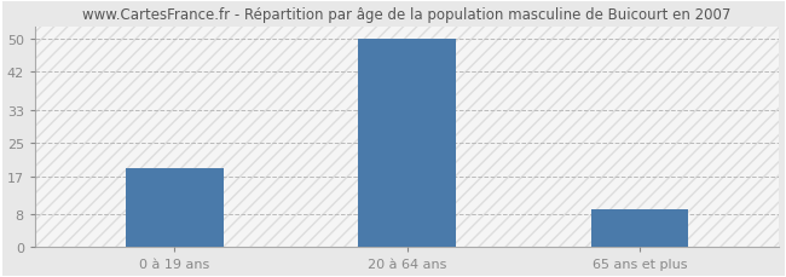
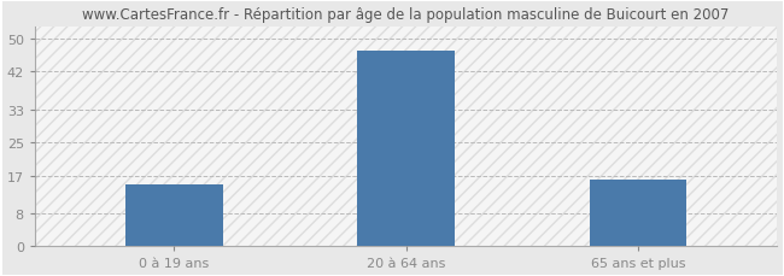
0 à 19 ans: 19 -> 15
20 à 64 ans: 50 -> 47
65 ans et plus: 9 -> 16
